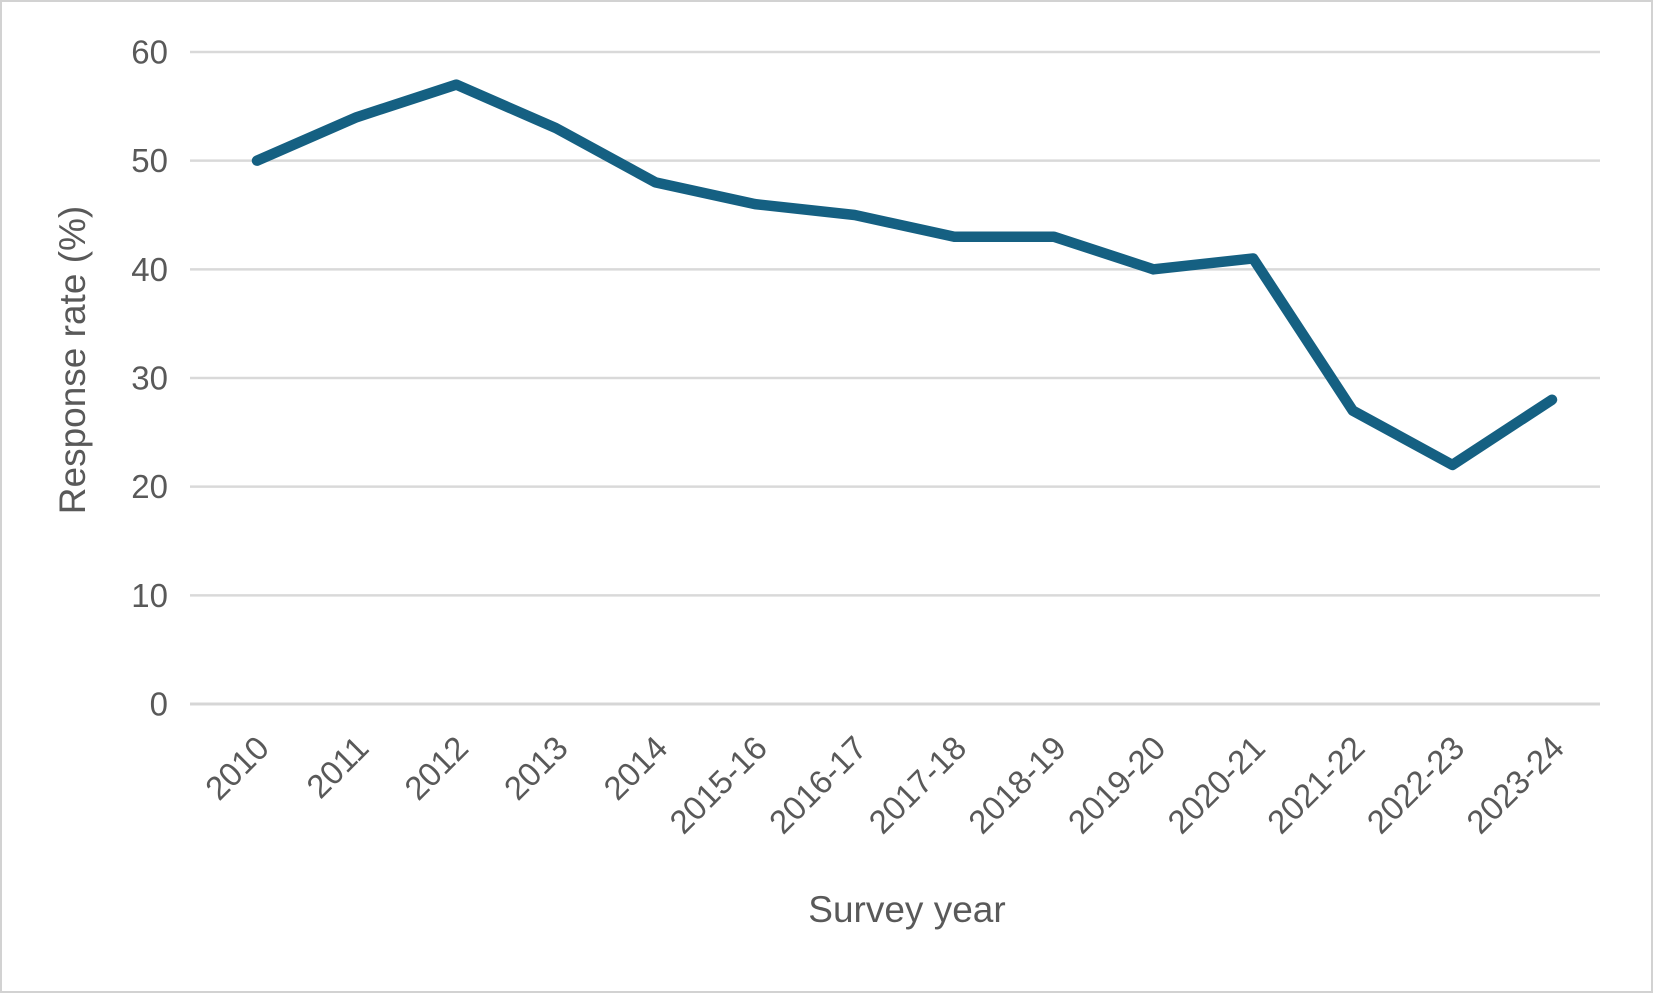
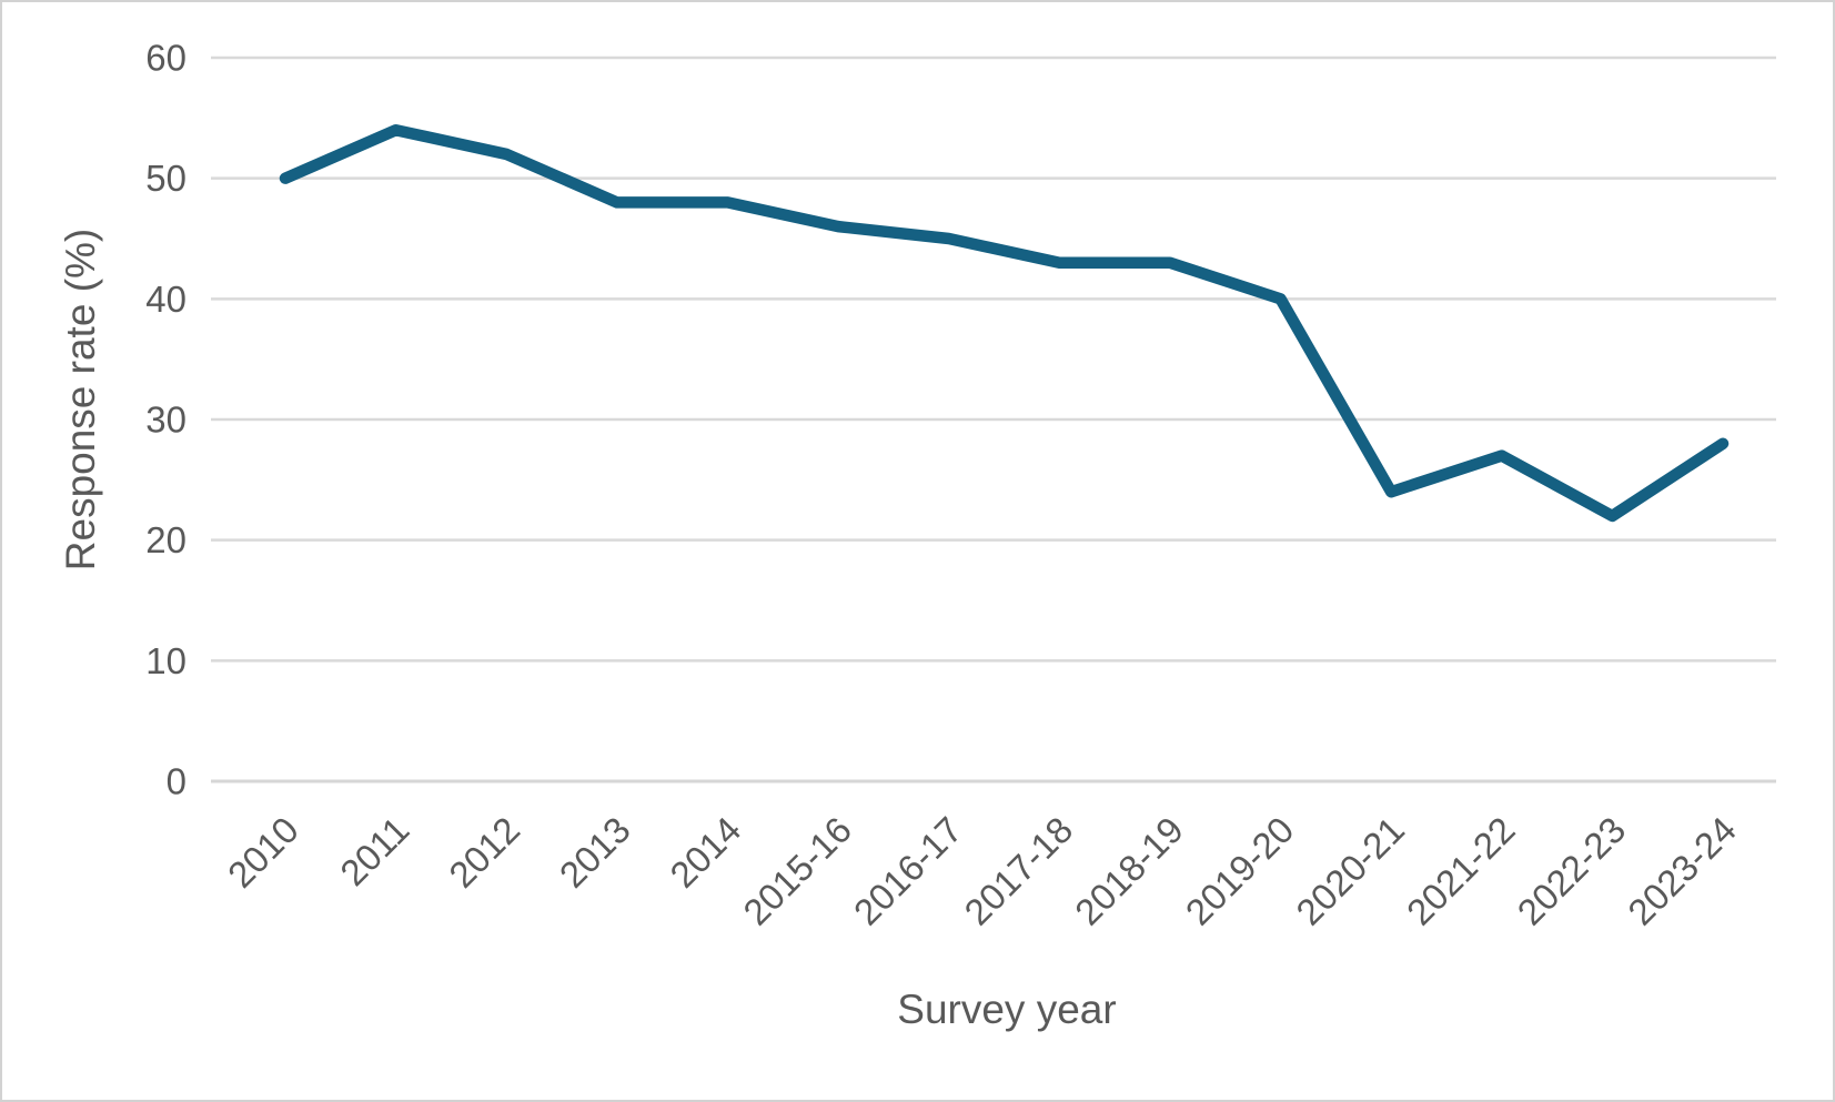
2012: 57 -> 52
2013: 53 -> 48
2020-21: 41 -> 24
